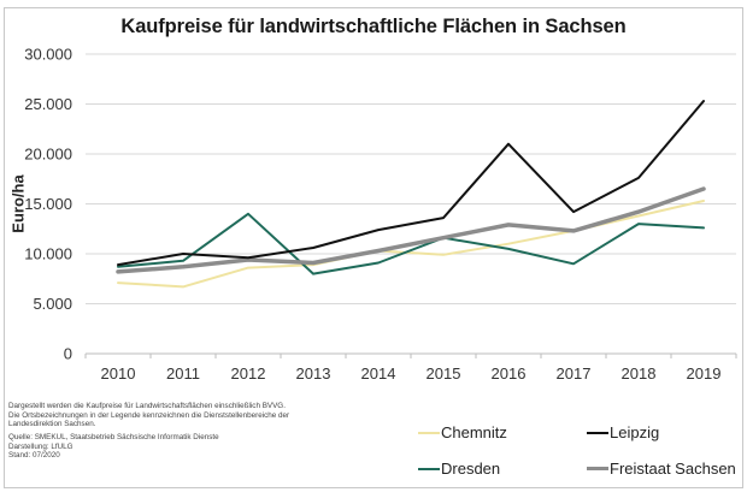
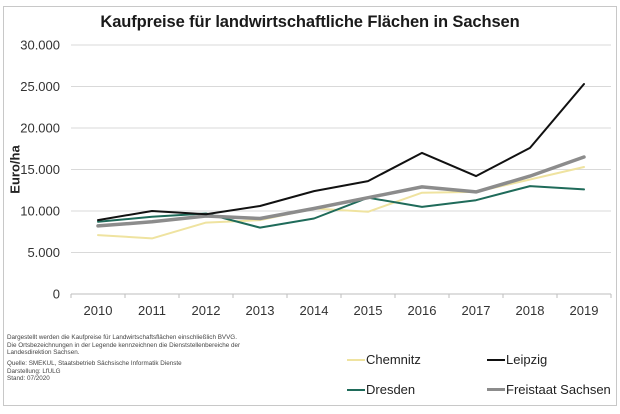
Dresden/2012: 14000 -> 10000
Chemnitz/2016: 11000 -> 12000
Leipzig/2016: 21000 -> 17000
Dresden/2017: 9000 -> 11000
